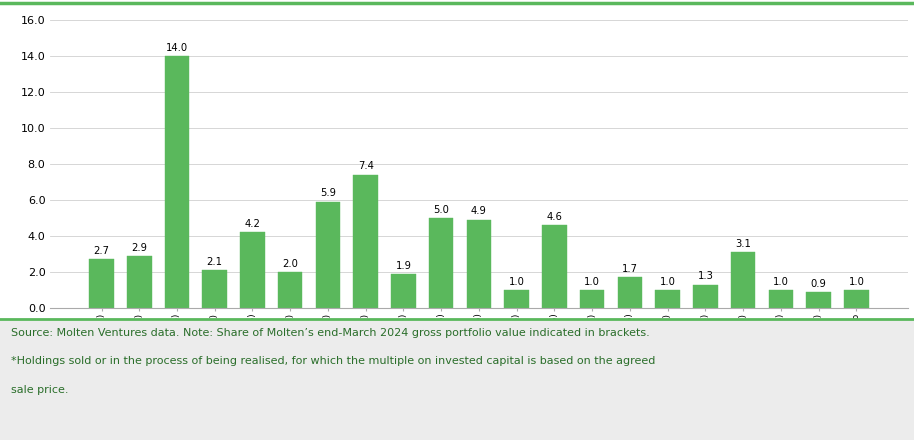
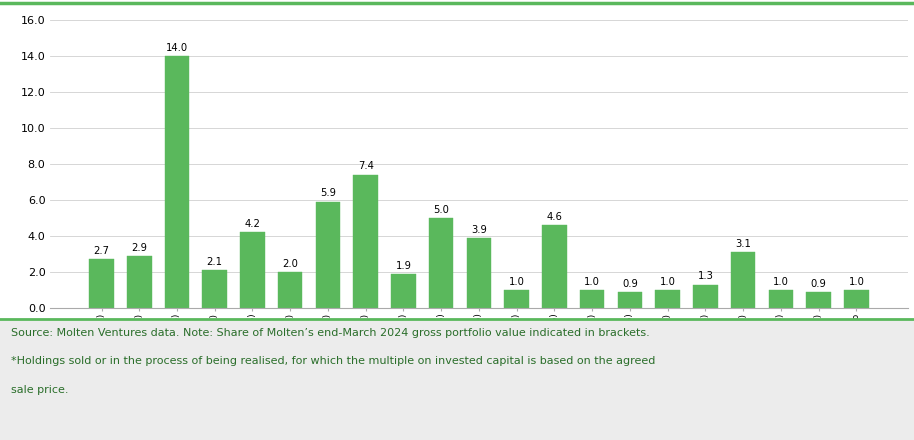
Endomag* (2.5%): 4.9 -> 3.9
Graphcore* (1.5%): 1.7 -> 0.9
